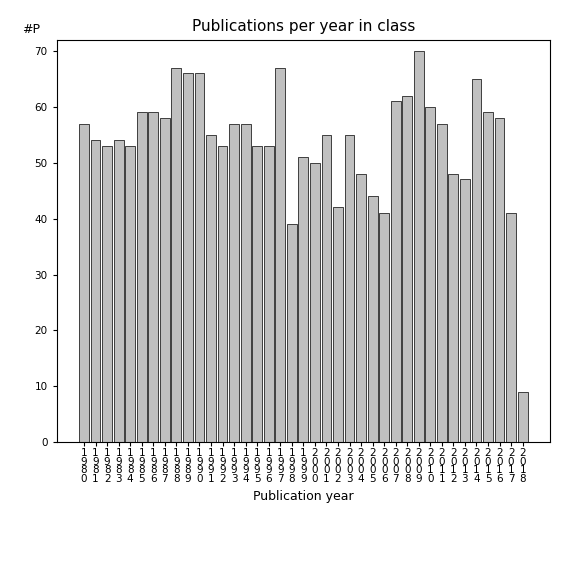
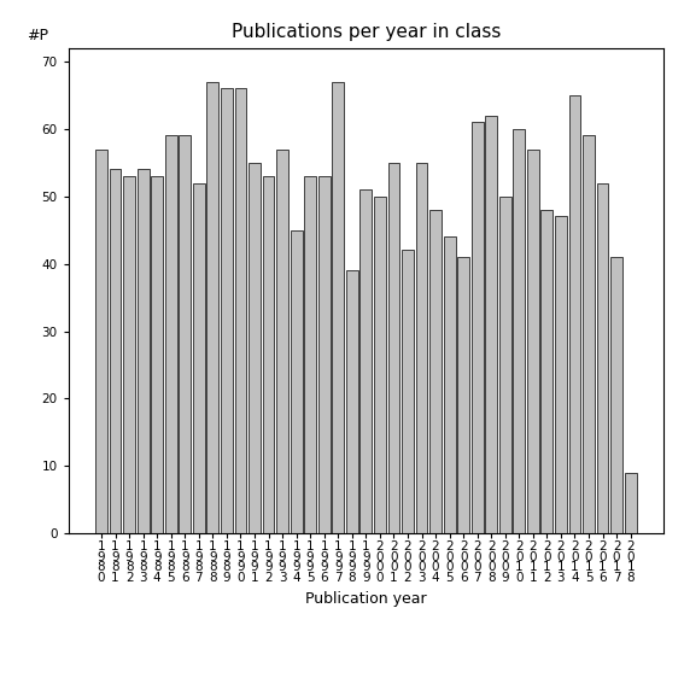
1 9 8 7: 58 -> 52
1 9 9 4: 57 -> 45
2 0 0 9: 70 -> 50
2 0 1 6: 58 -> 52
